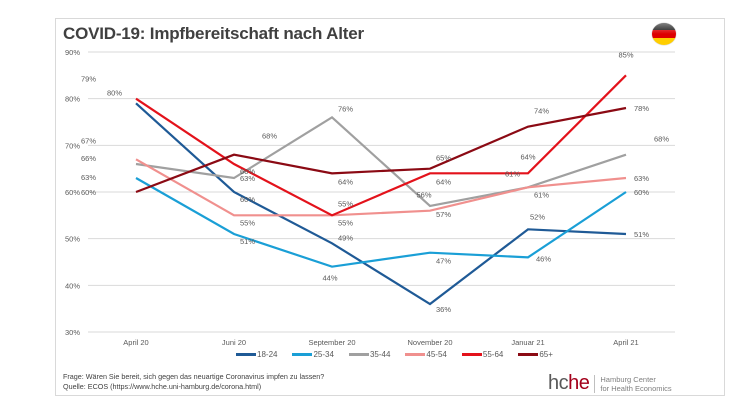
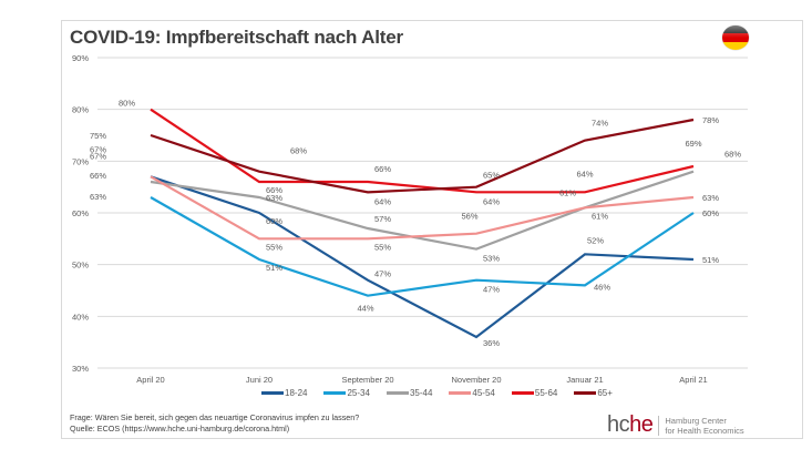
18-24/April 20: 79% -> 67%
65+/April 20: 60% -> 75%
18-24/September 20: 49% -> 47%
35-44/September 20: 76% -> 57%
55-64/September 20: 55% -> 66%
35-44/November 20: 57% -> 53%
55-64/April 21: 85% -> 69%
